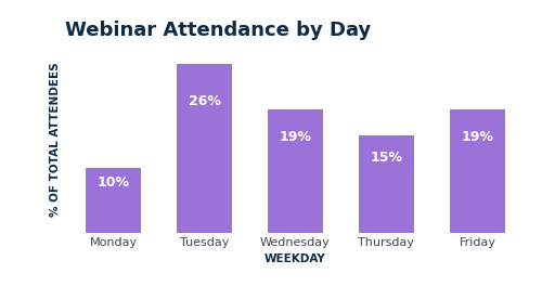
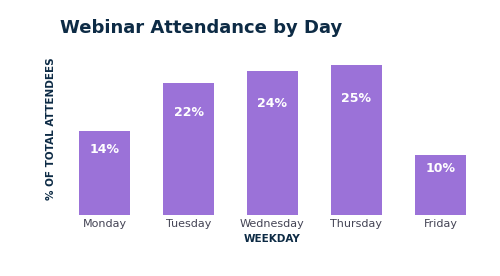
Monday: 10% -> 14%
Tuesday: 26% -> 22%
Wednesday: 19% -> 24%
Thursday: 15% -> 25%
Friday: 19% -> 10%
